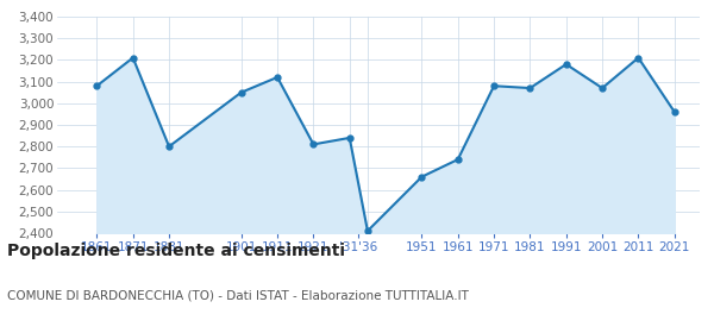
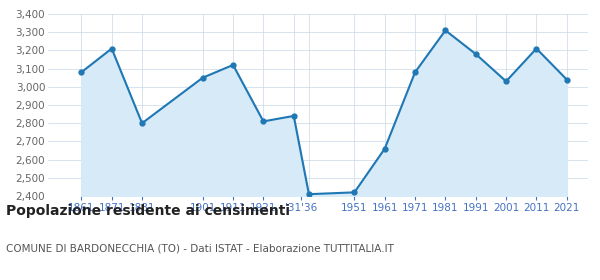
1951: 2,660 -> 2,420
1961: 2,740 -> 2,660
1981: 3,070 -> 3,310
2001: 3,070 -> 3,030
2021: 2,960 -> 3,040
